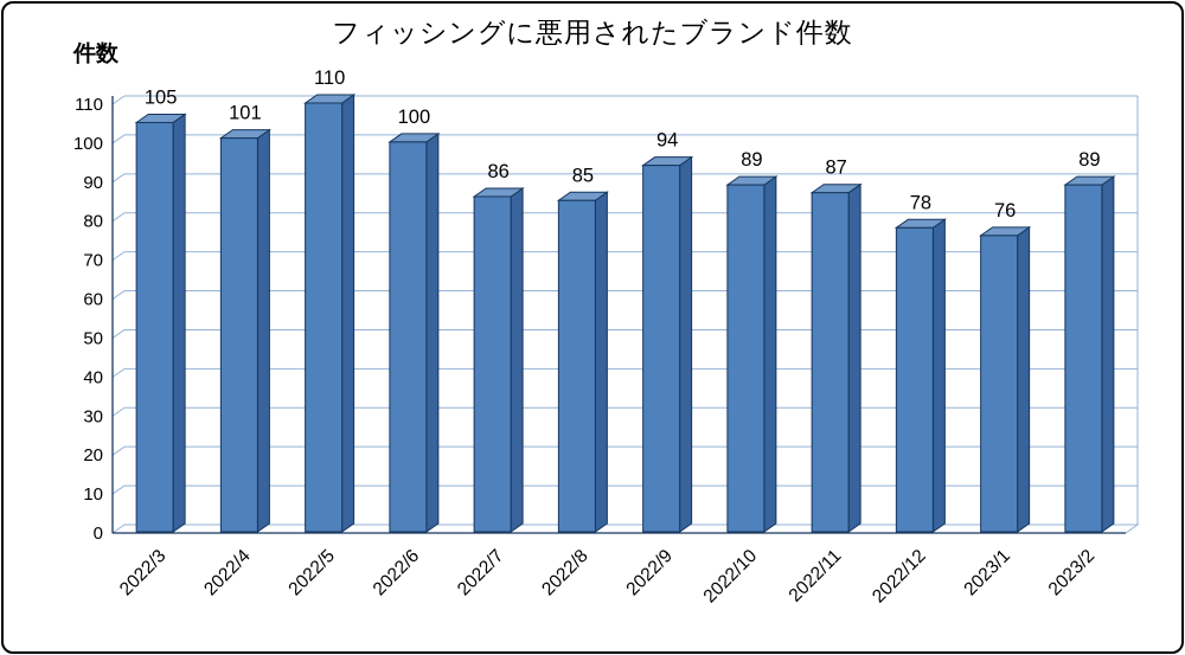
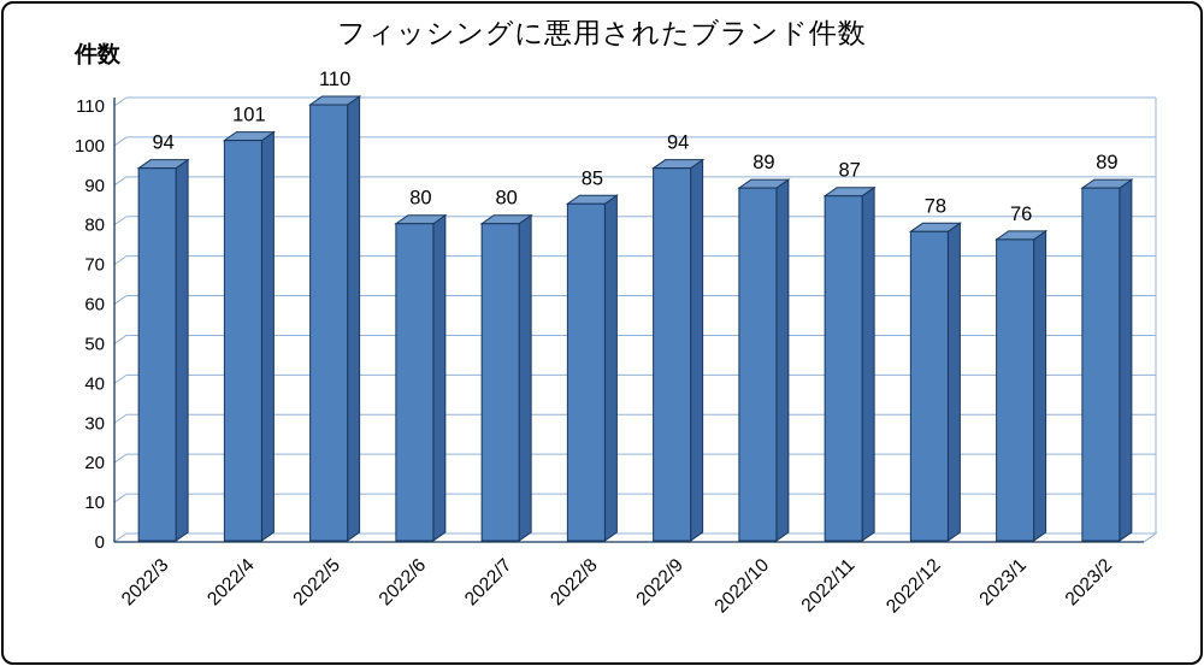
2022/3: 105 -> 94
2022/6: 100 -> 80
2022/7: 86 -> 80
